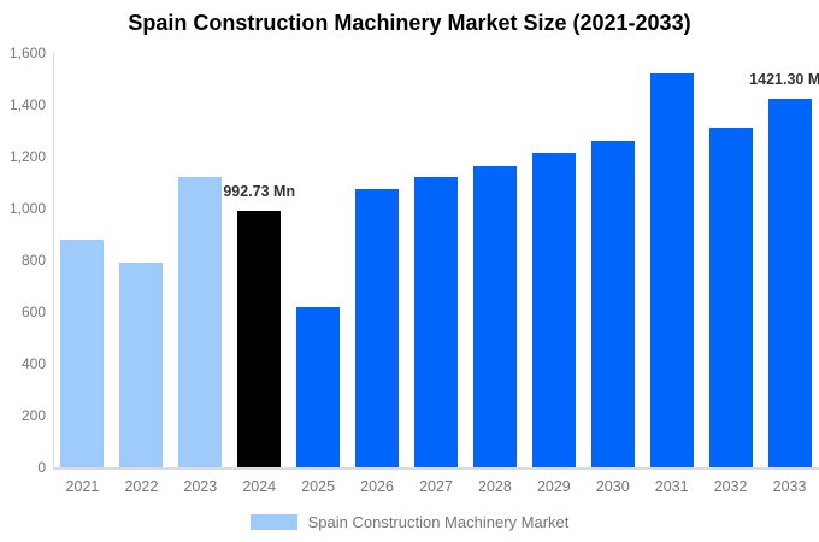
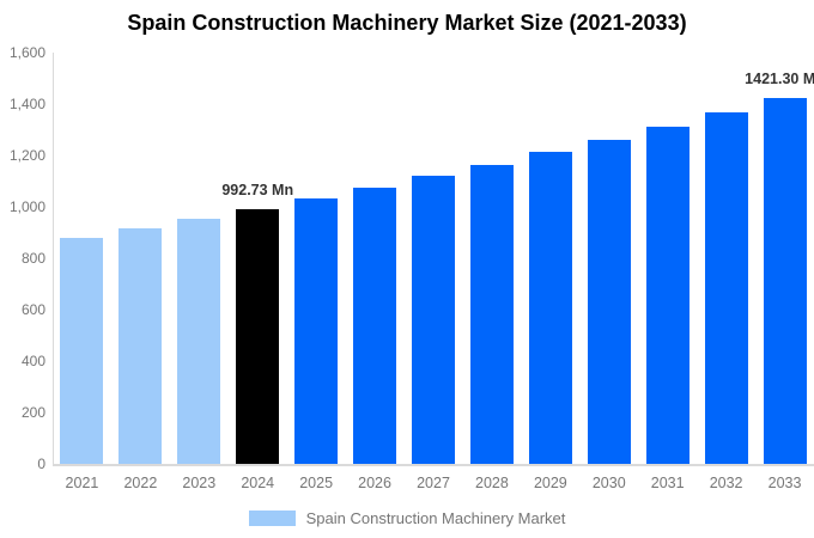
2022: 790 -> 920
2023: 1120 -> 960
2025: 620 -> 1030
2031: 1520 -> 1310
2032: 1310 -> 1370
